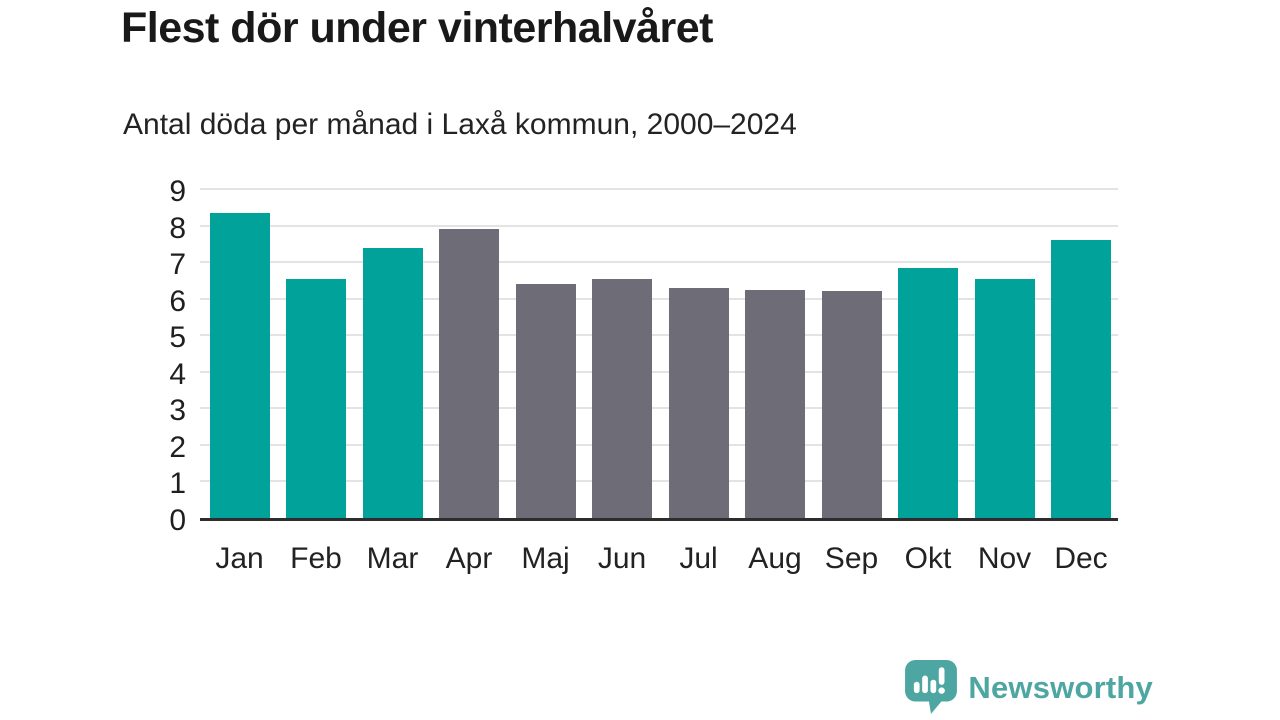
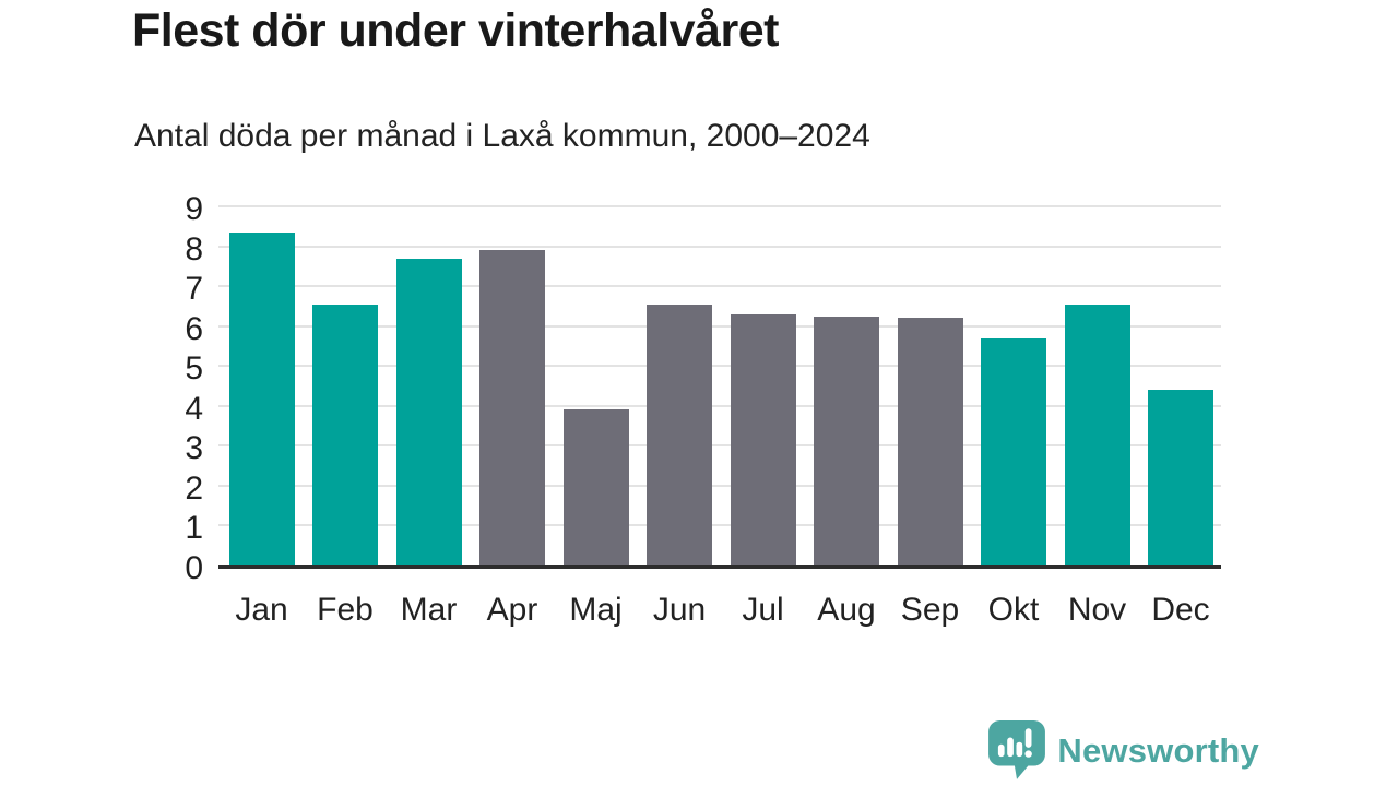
Mar: 7.4 -> 7.7
Maj: 6.4 -> 3.9
Okt: 6.8 -> 5.7
Dec: 7.6 -> 4.4
